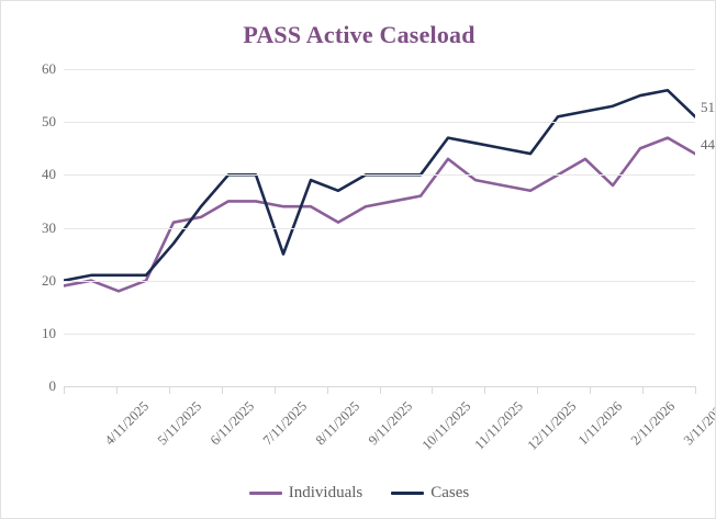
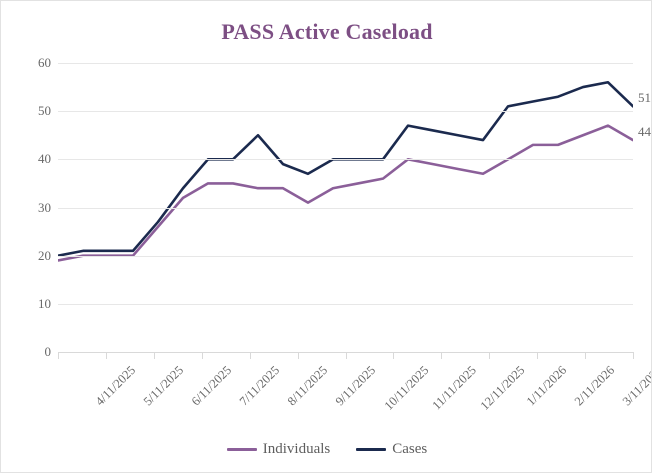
Individuals/5/11/2025: 18 -> 20
Individuals/6/11/2025: 31 -> 26
Cases/8/11/2025: 25 -> 45
Individuals/11/11/2025: 43 -> 40
Individuals/2/11/2026: 38 -> 43
